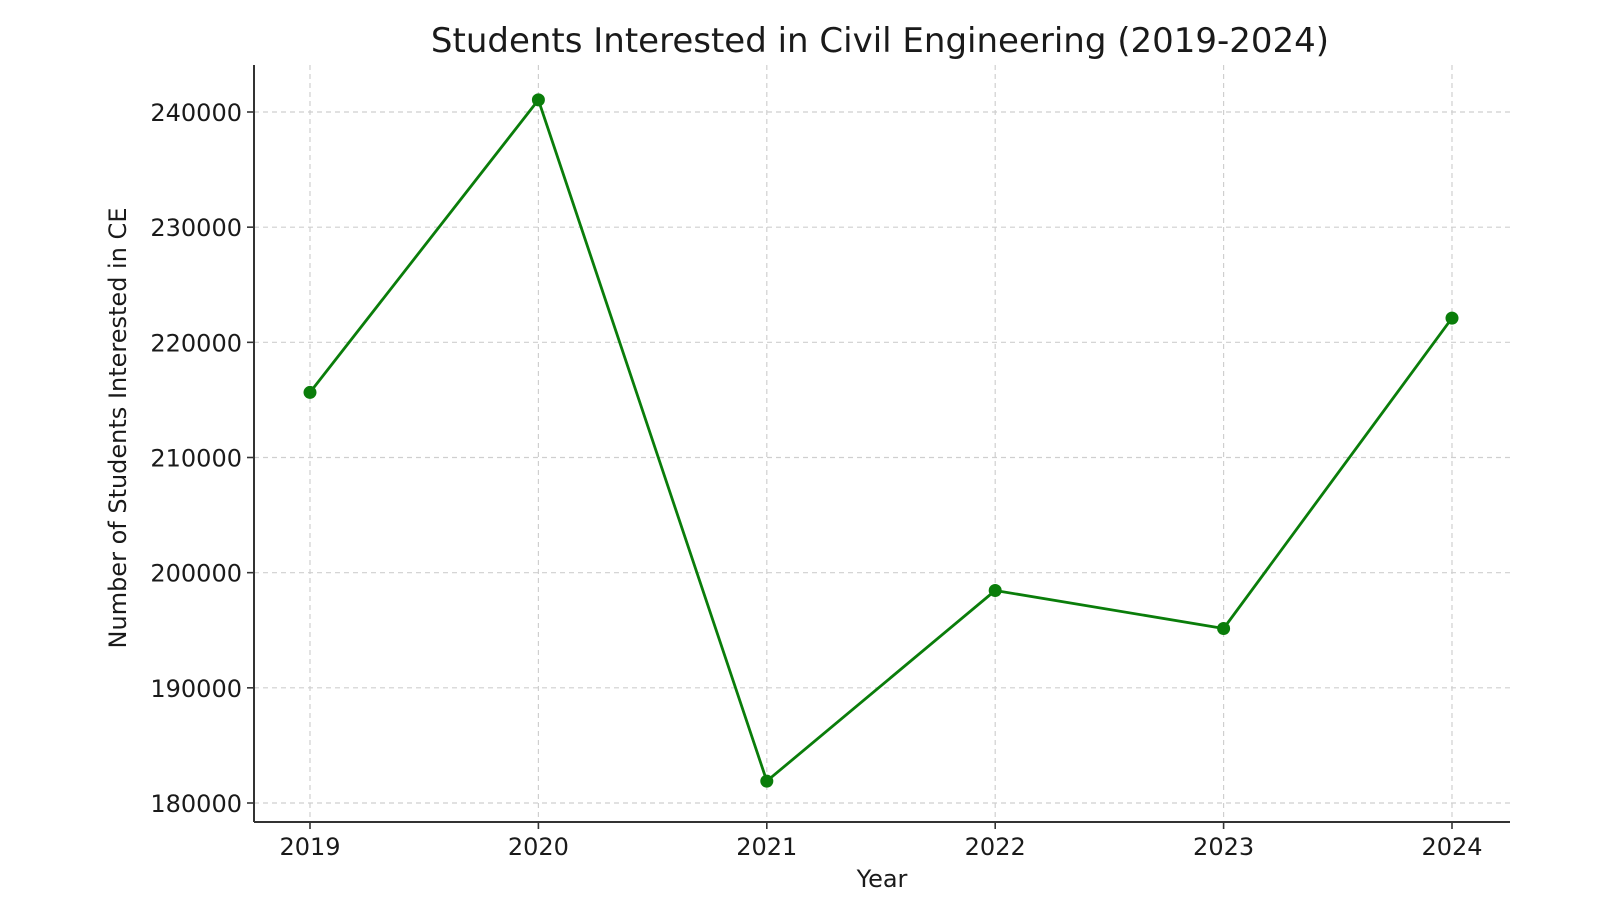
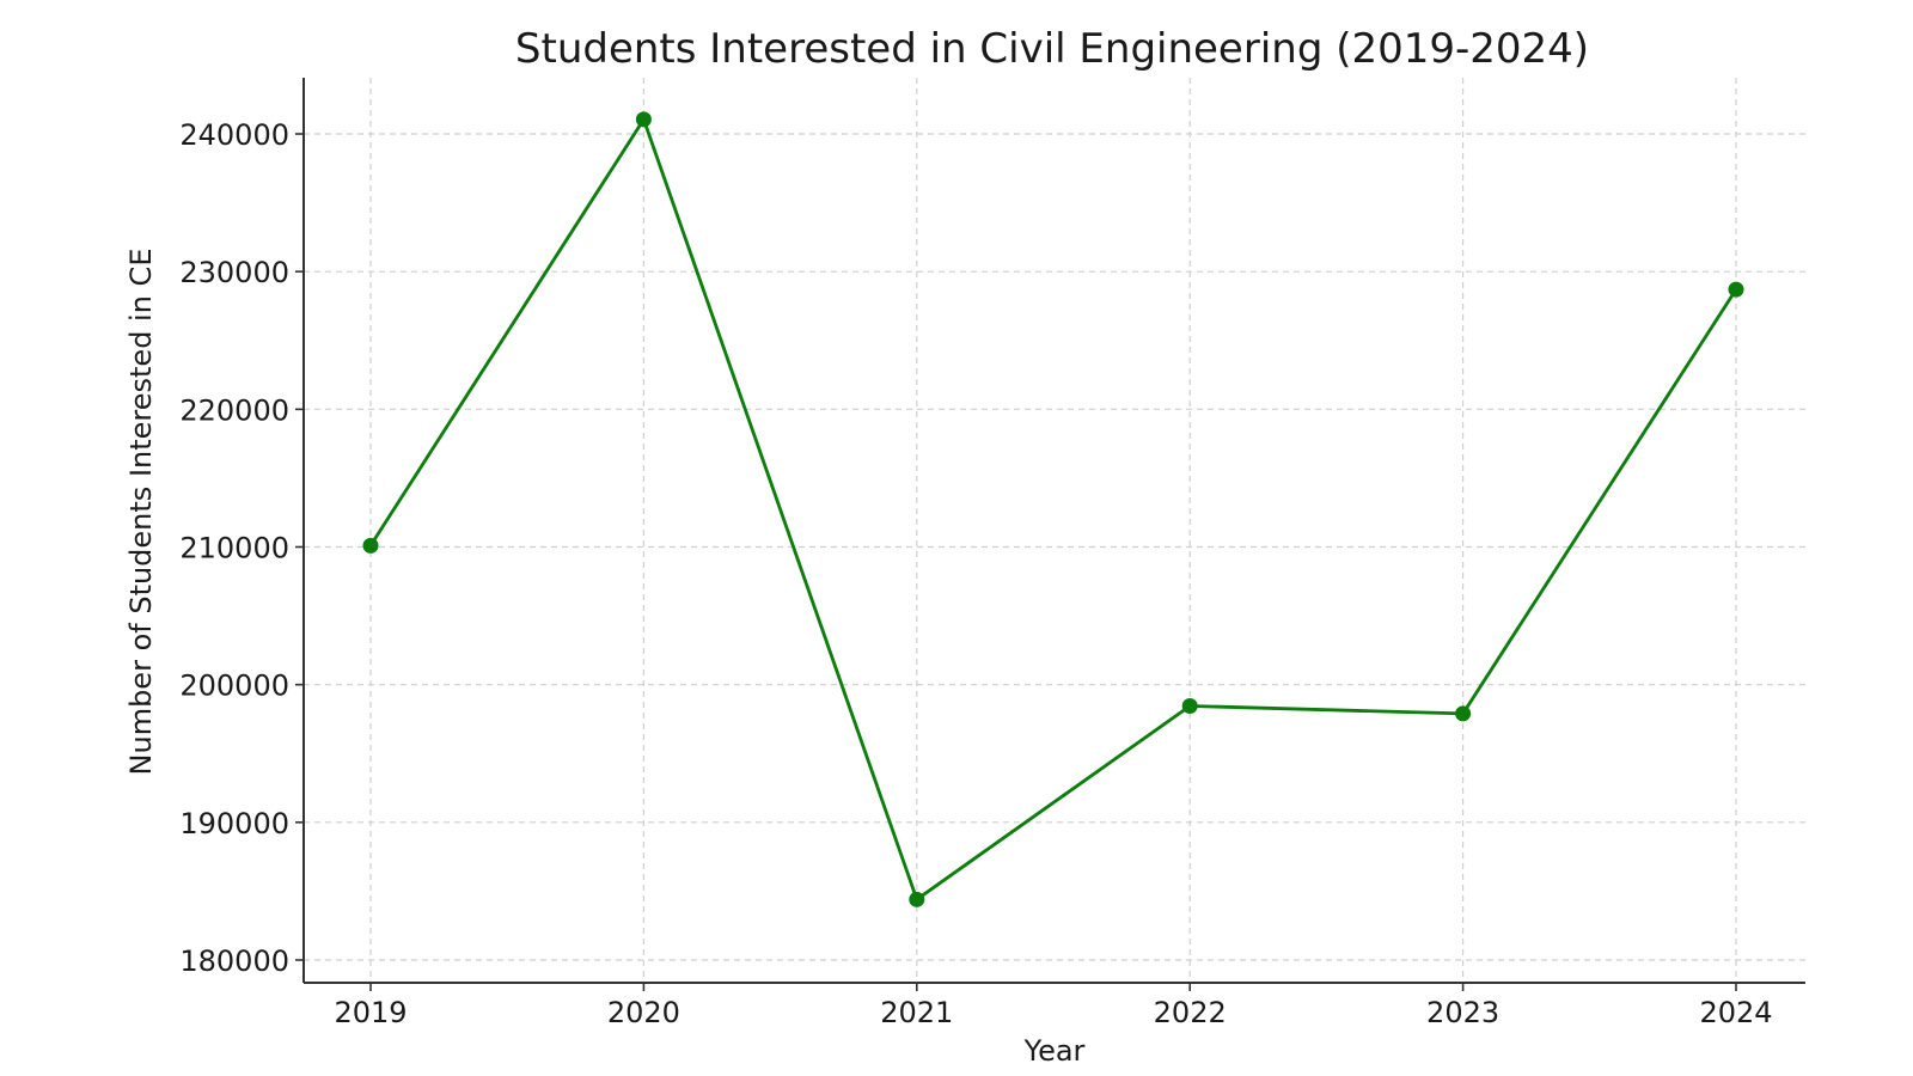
2019: 215600 -> 210100
2021: 181900 -> 184400
2023: 195200 -> 197900
2024: 222100 -> 228700
